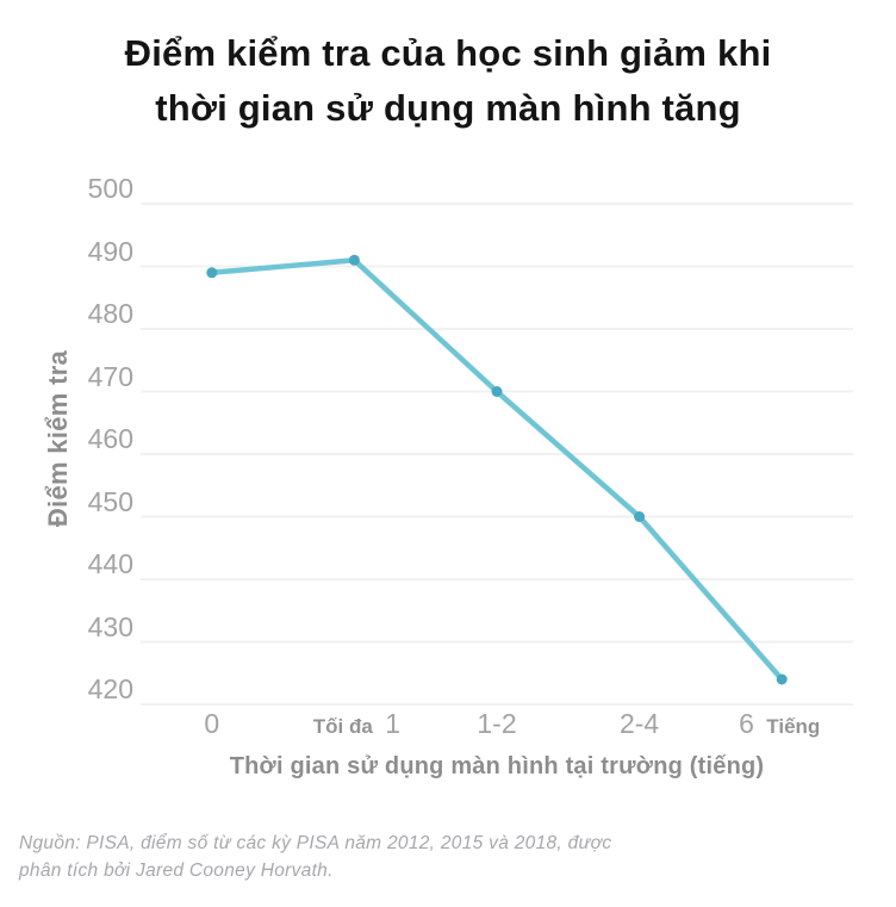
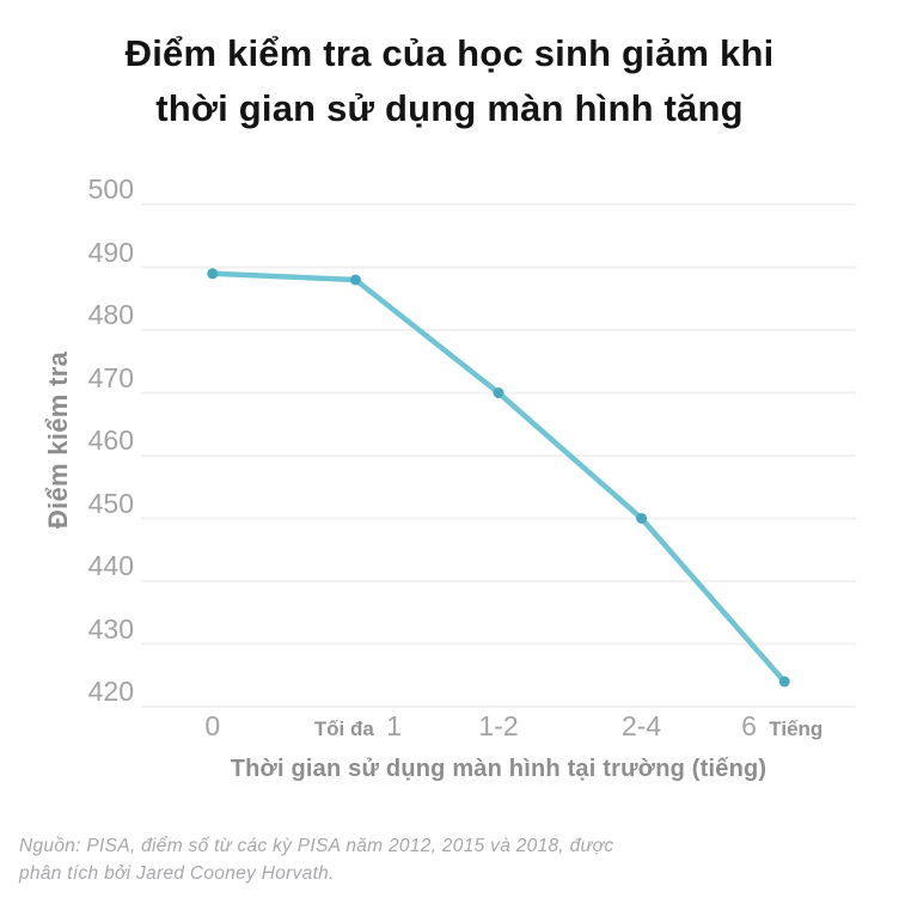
Tối đa 1: 491 -> 488
